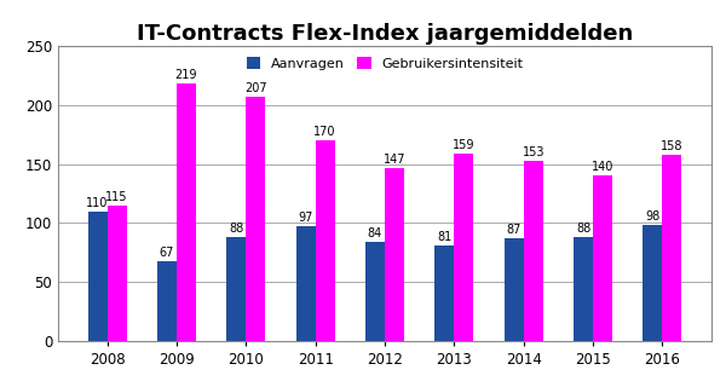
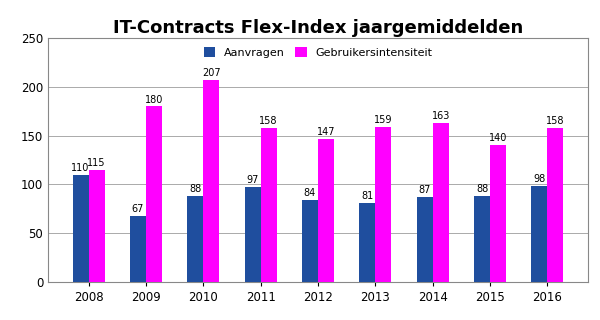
Gebruikersintensiteit/2009: 219 -> 180
Gebruikersintensiteit/2011: 170 -> 158
Gebruikersintensiteit/2014: 153 -> 163
